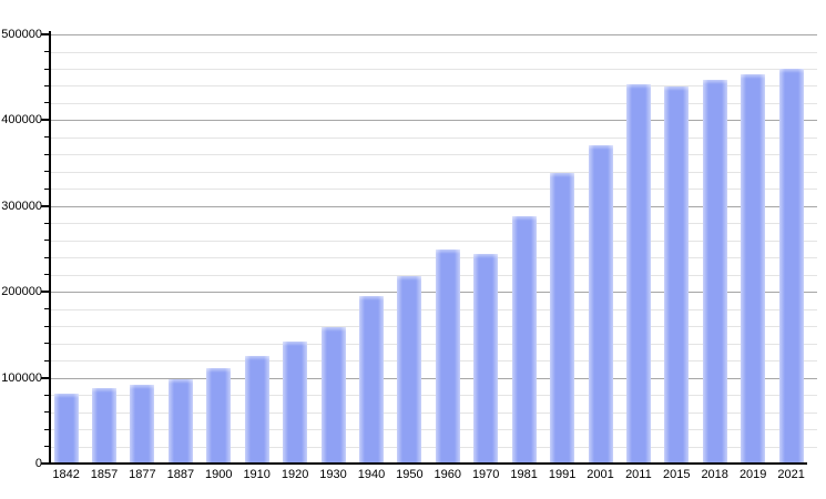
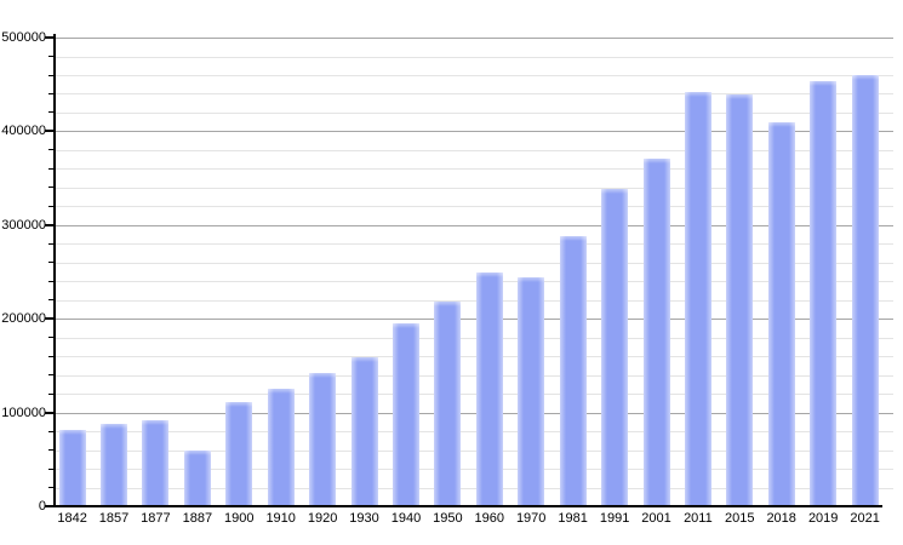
1887: 100000 -> 60000
2018: 450000 -> 410000
